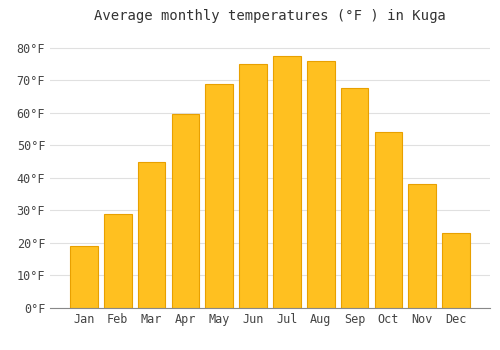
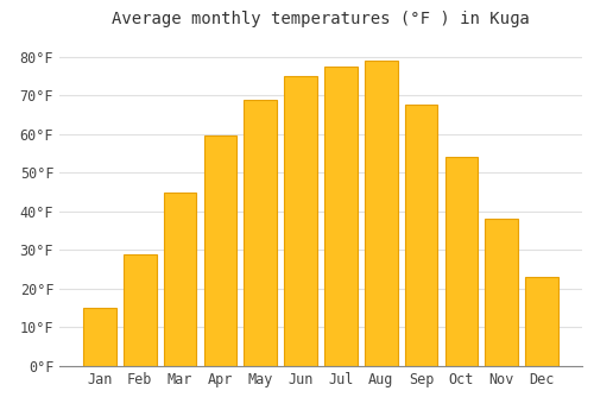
Jan: 19.0°F -> 15.0°F
Aug: 76.0°F -> 79.0°F
